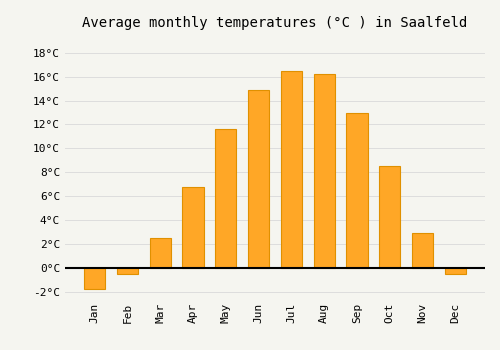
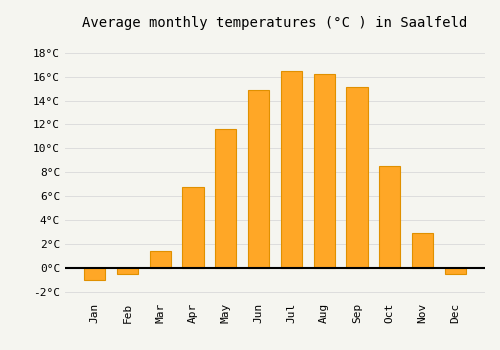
Jan: -1.8°C -> -1.0°C
Mar: 2.5°C -> 1.4°C
Sep: 13.0°C -> 15.1°C
